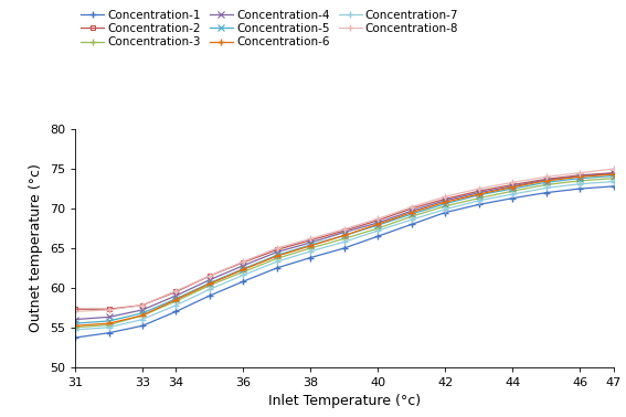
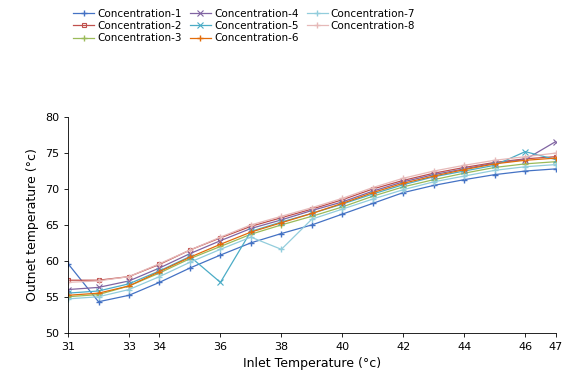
Concentration-1/31: 53.7 -> 59.6
Concentration-5/36: 62.4 -> 57.0
Concentration-7/38: 64.6 -> 61.6
Concentration-5/46: 73.8 -> 75.2
Concentration-4/47: 74.4 -> 76.6
